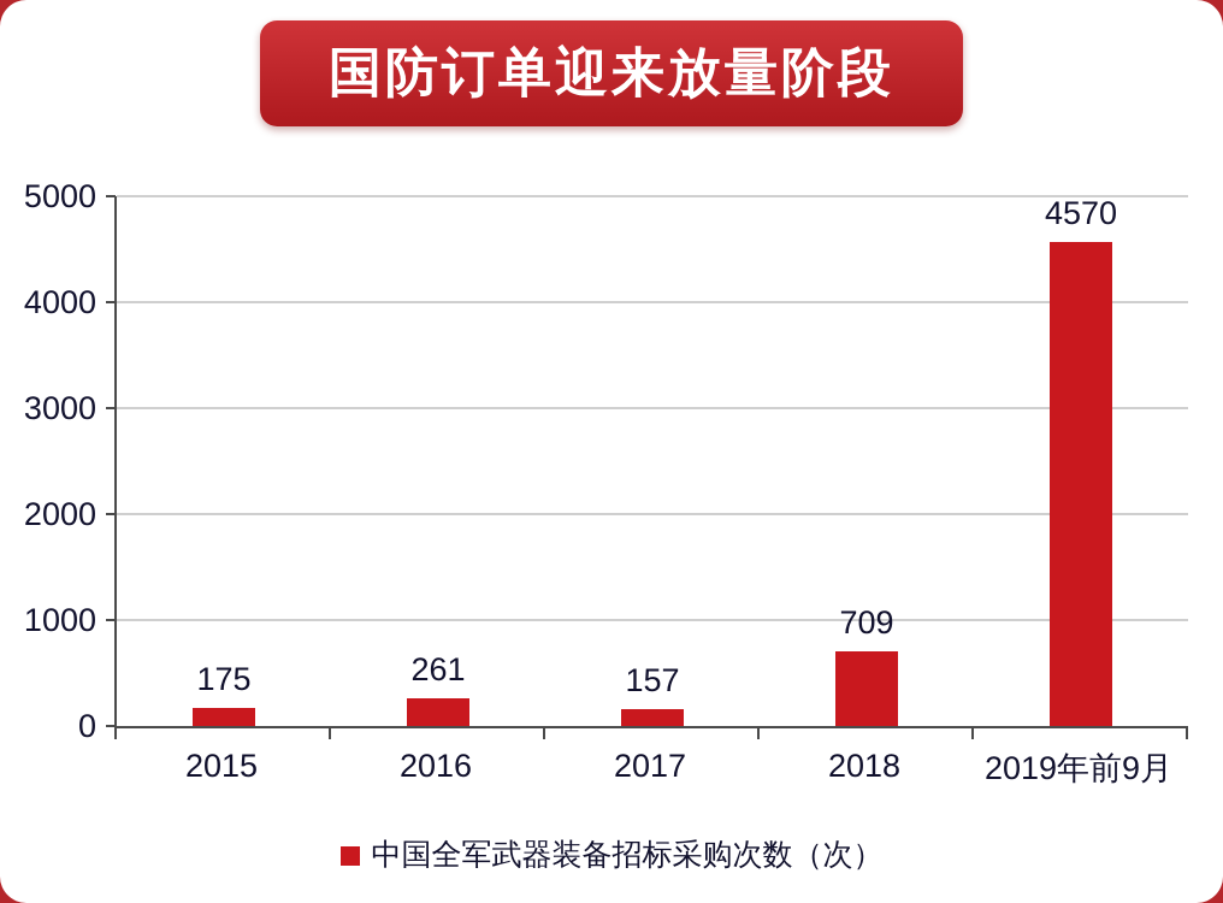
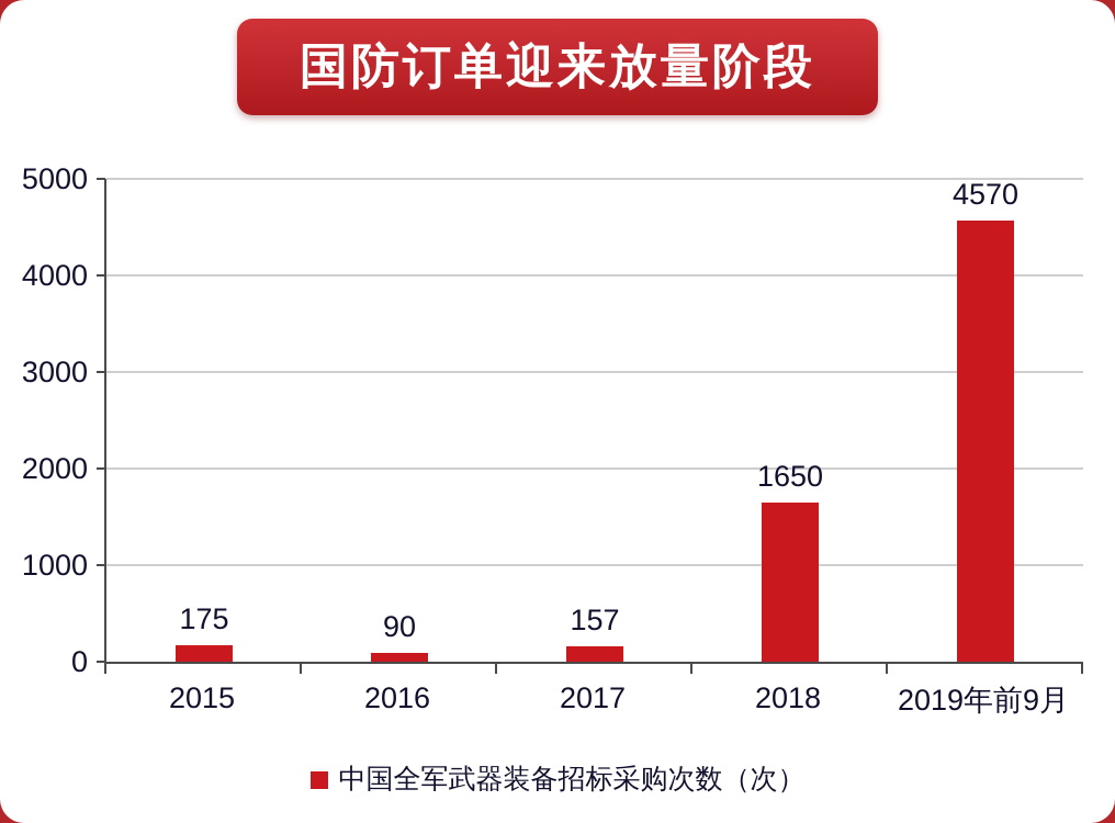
2016: 261 -> 90
2018: 709 -> 1650
